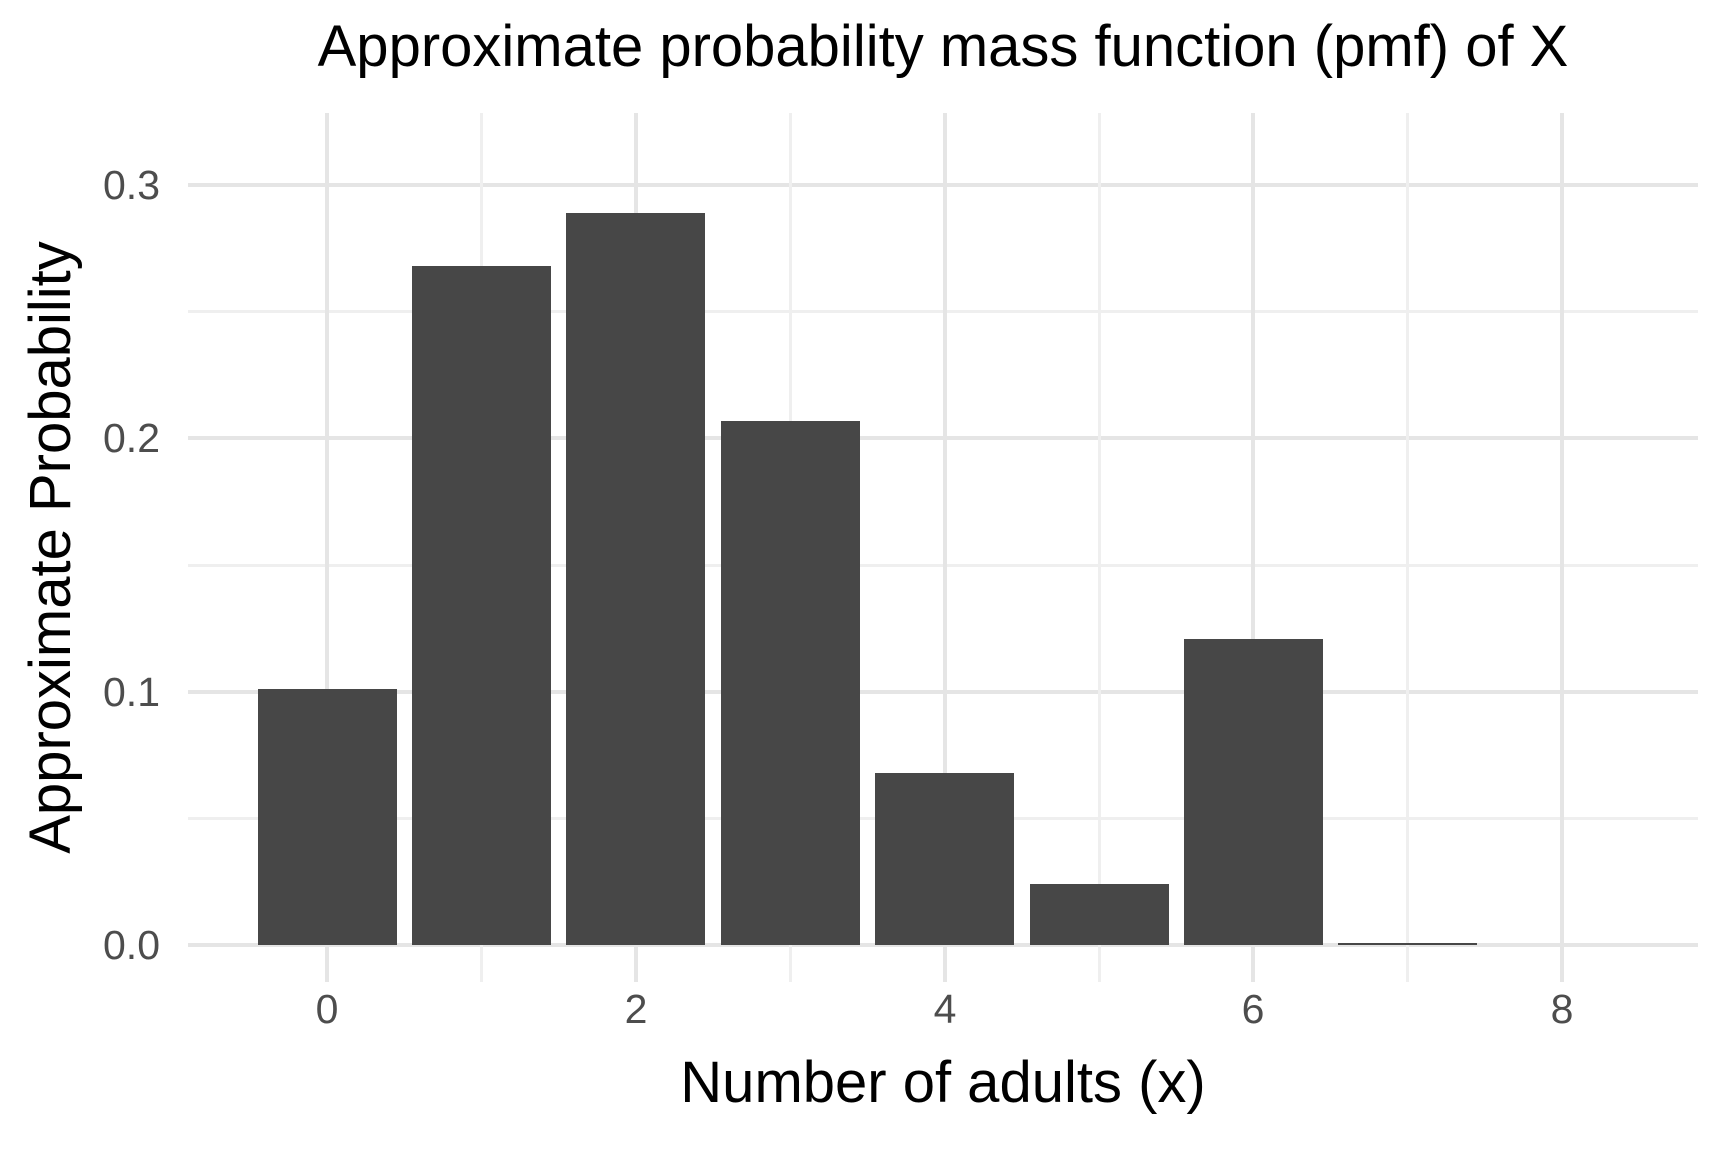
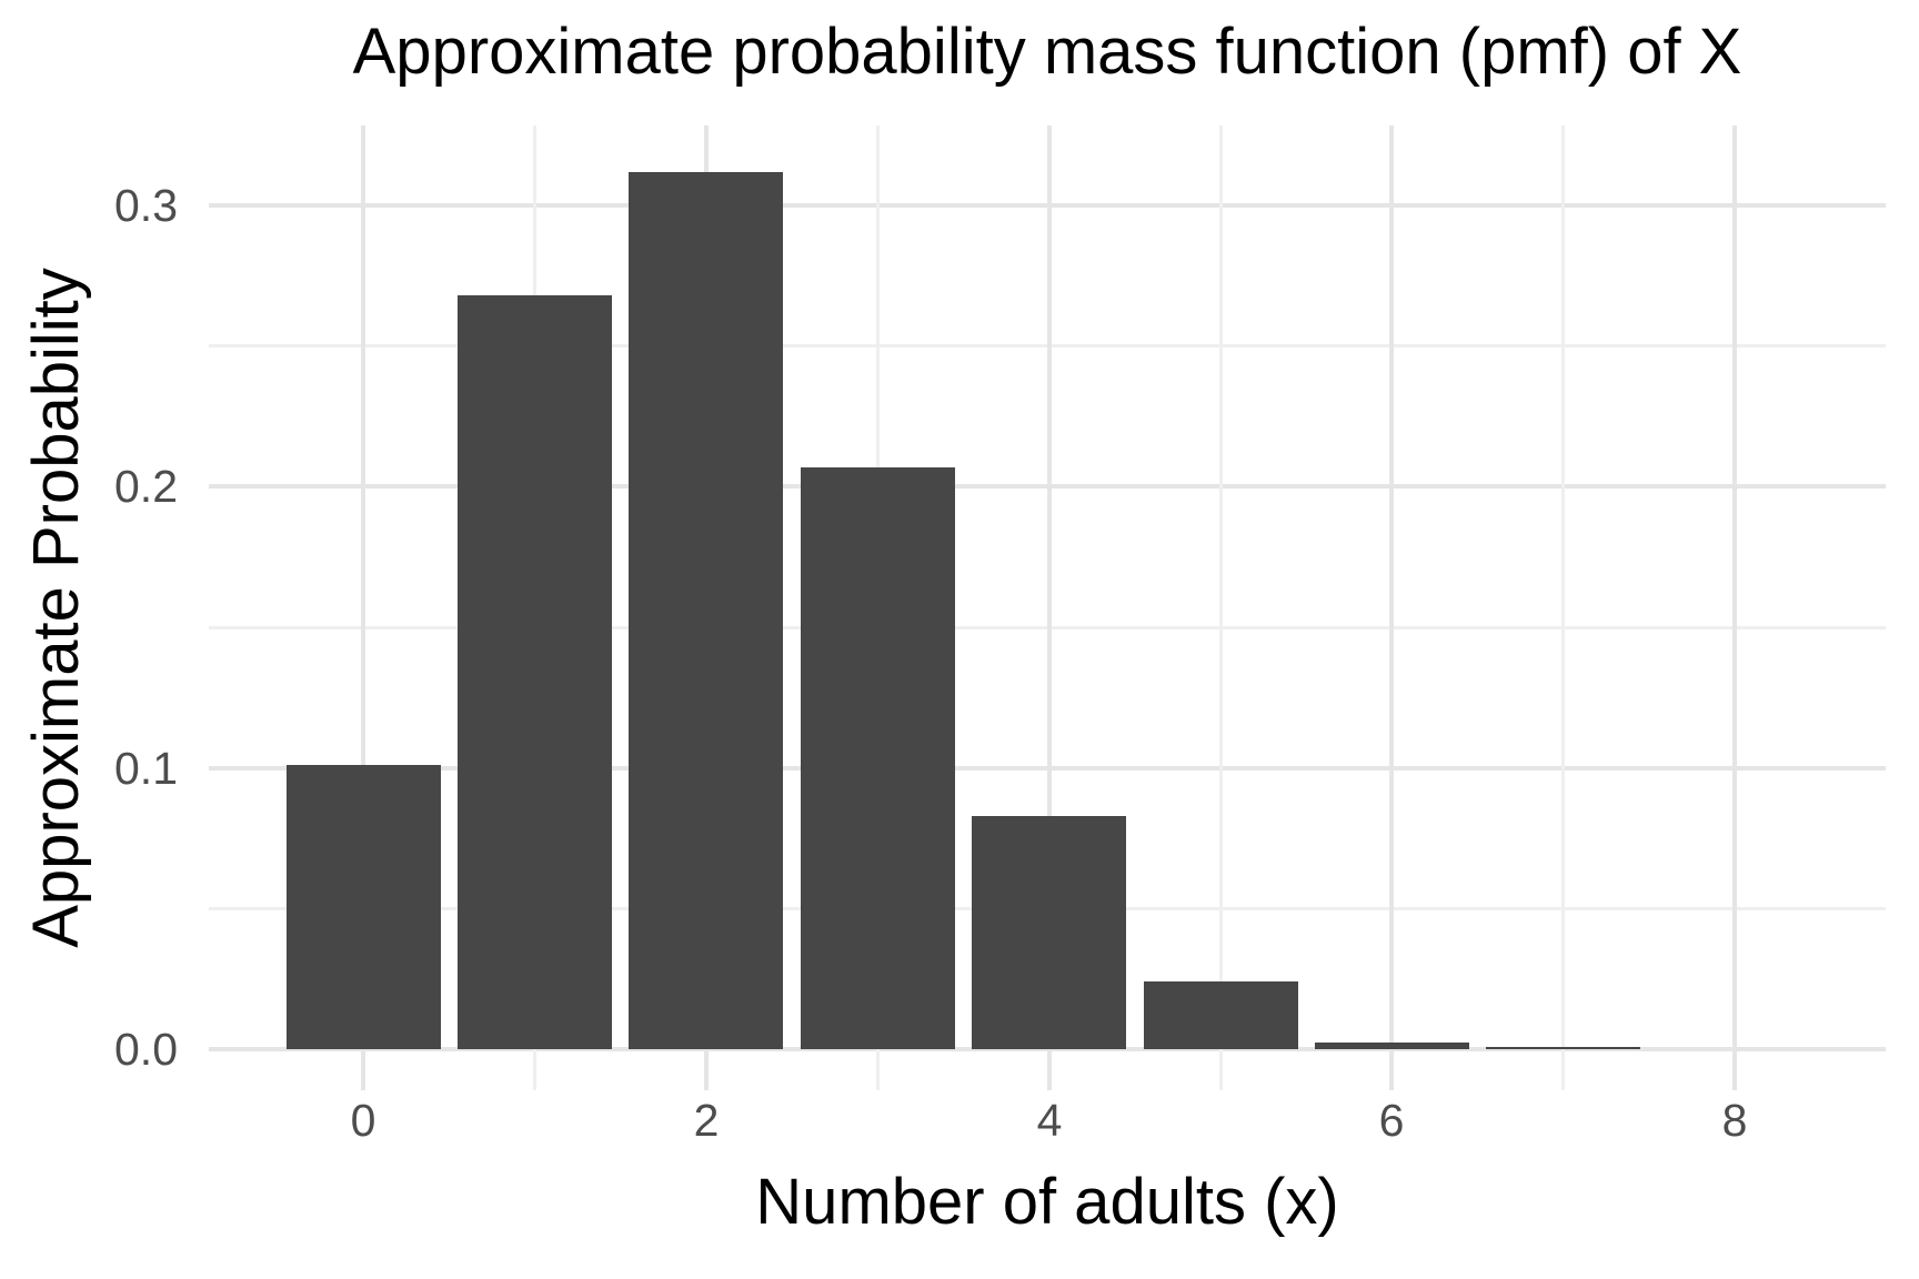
2: 0.289 -> 0.312
4: 0.068 -> 0.083
6: 0.121 -> 0.003
